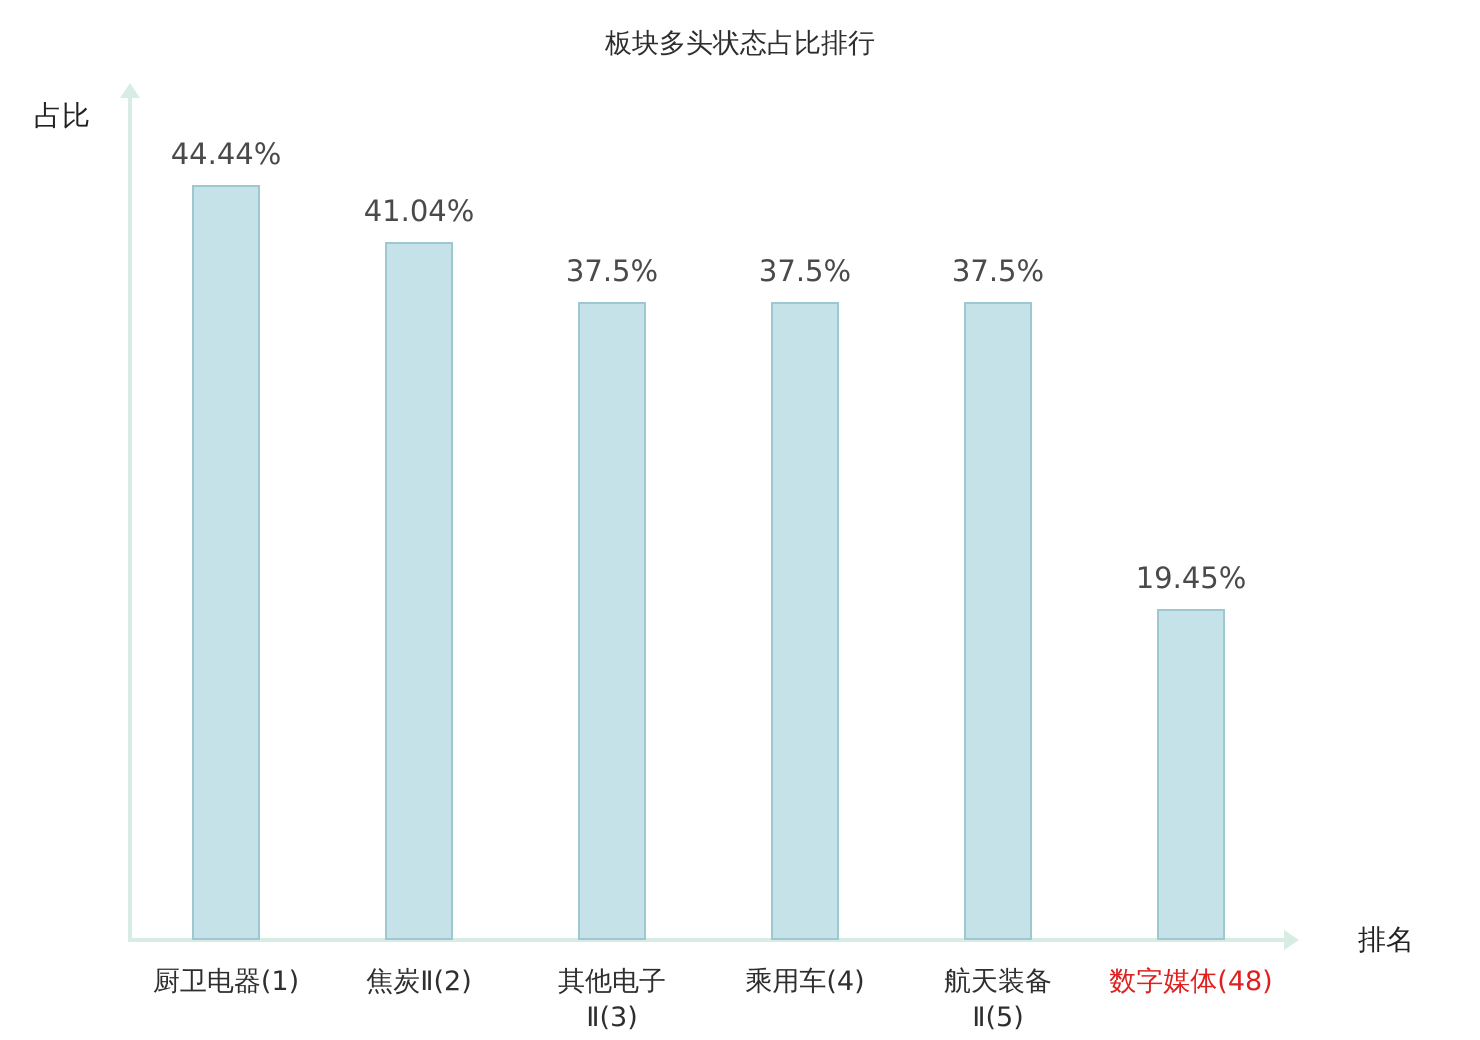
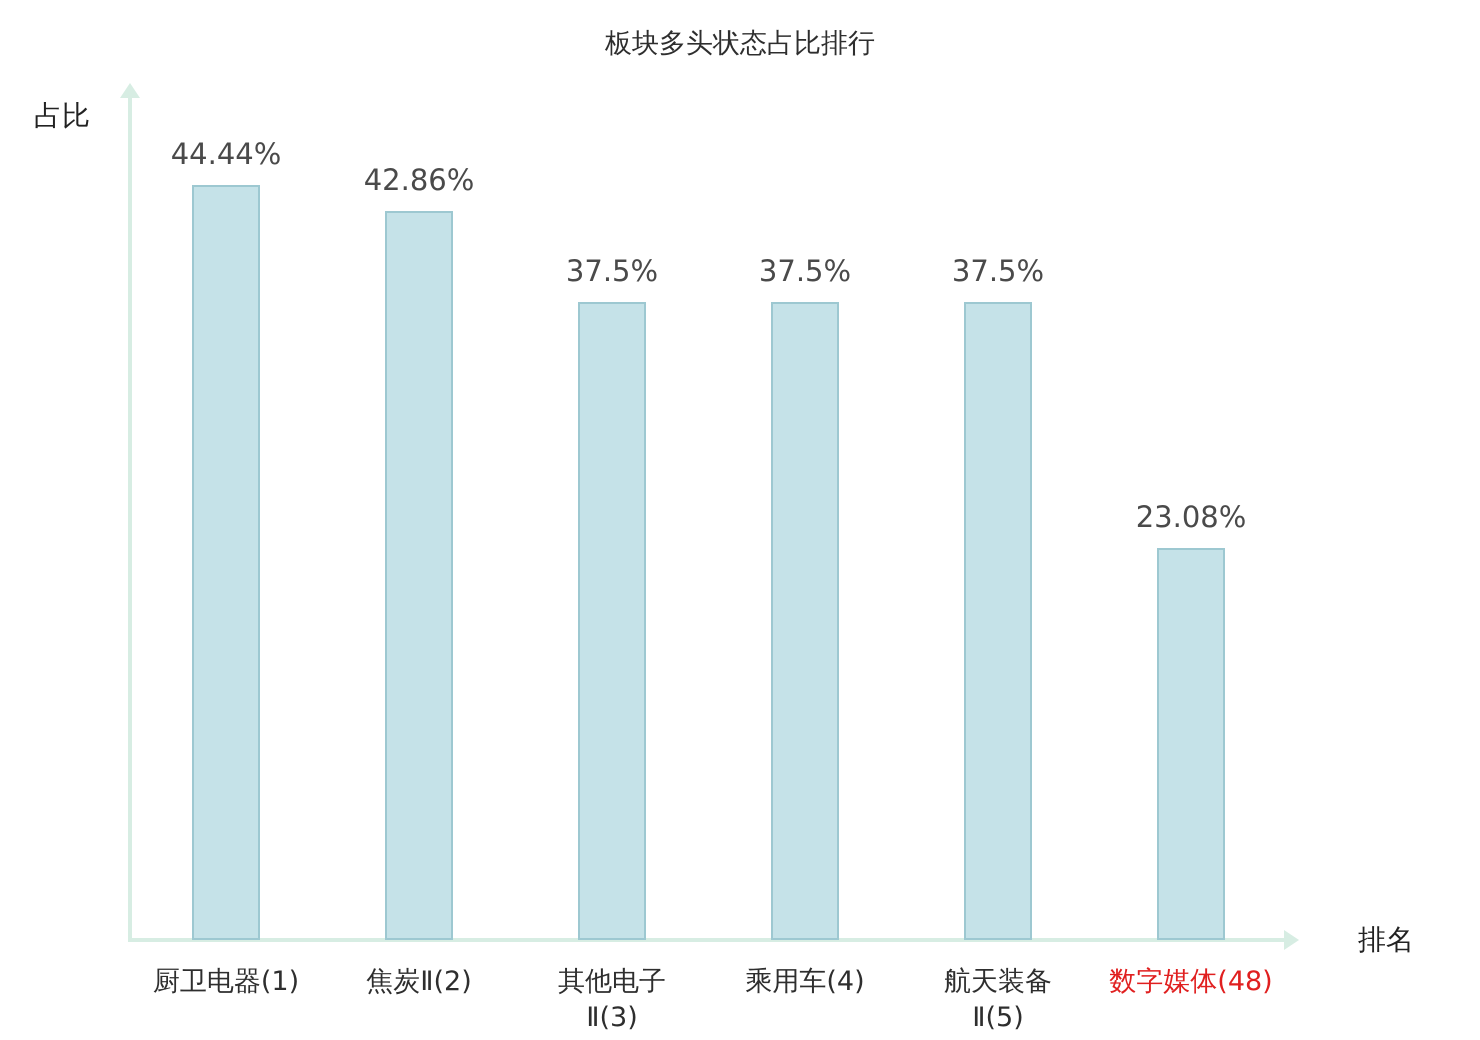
焦炭Ⅱ(2): 41.04% -> 42.86%
数字媒体(48): 19.45% -> 23.08%
